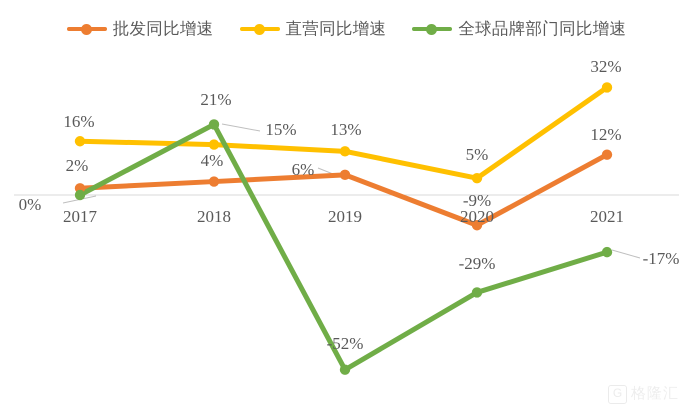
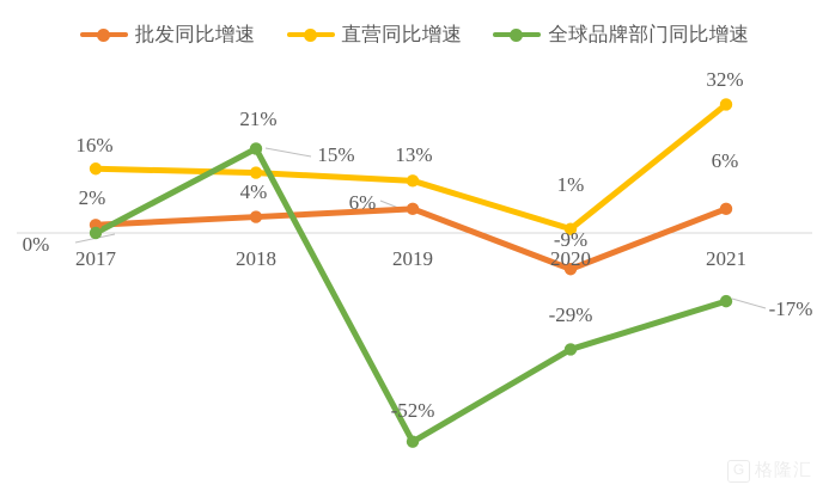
直营同比增速/2020: 5% -> 1%
批发同比增速/2021: 12% -> 6%
